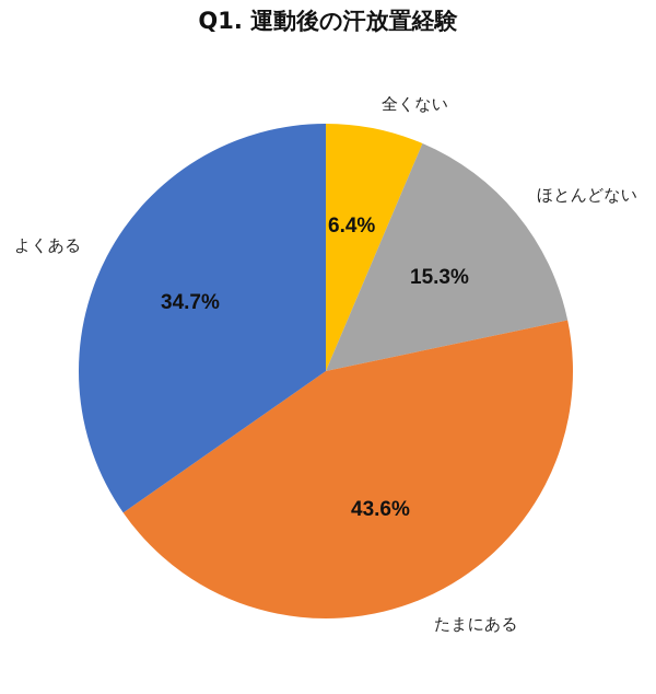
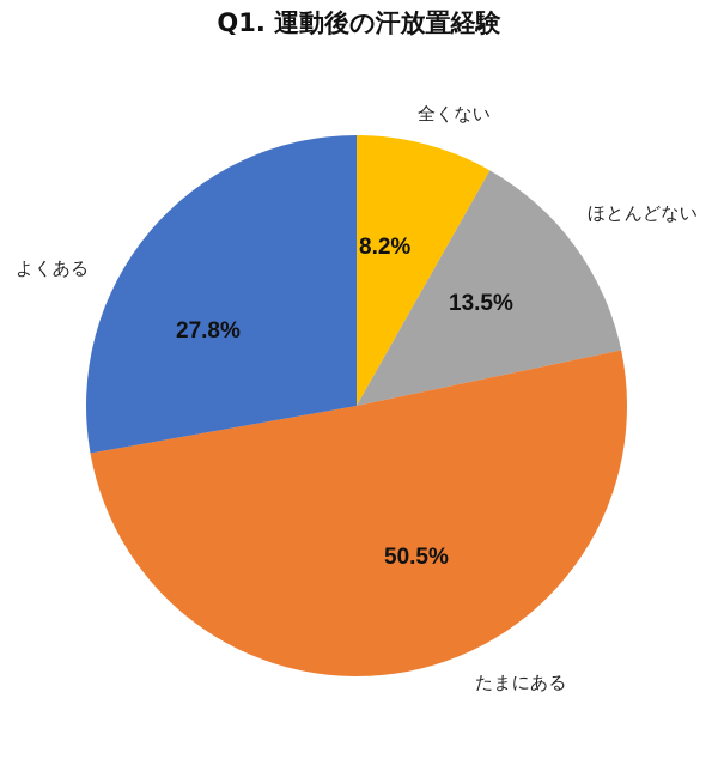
全くない: 6.4% -> 8.2%
ほとんどない: 15.3% -> 13.5%
たまにある: 43.6% -> 50.5%
よくある: 34.7% -> 27.8%
